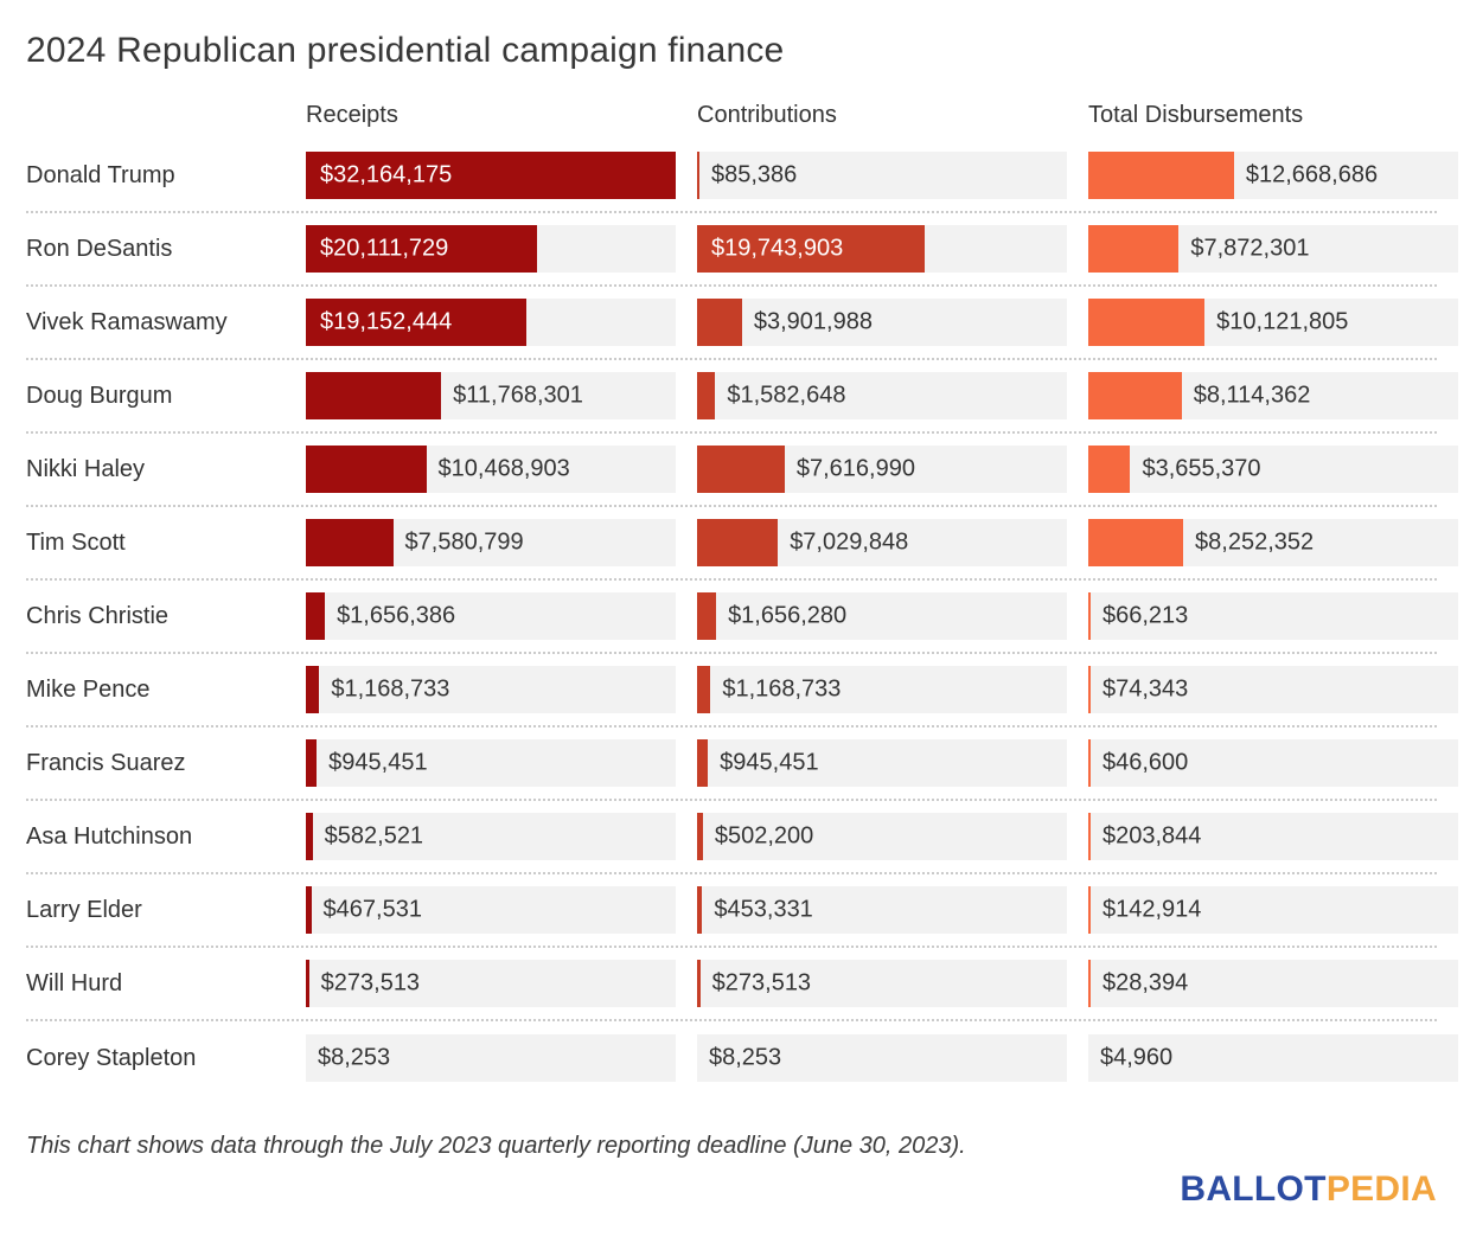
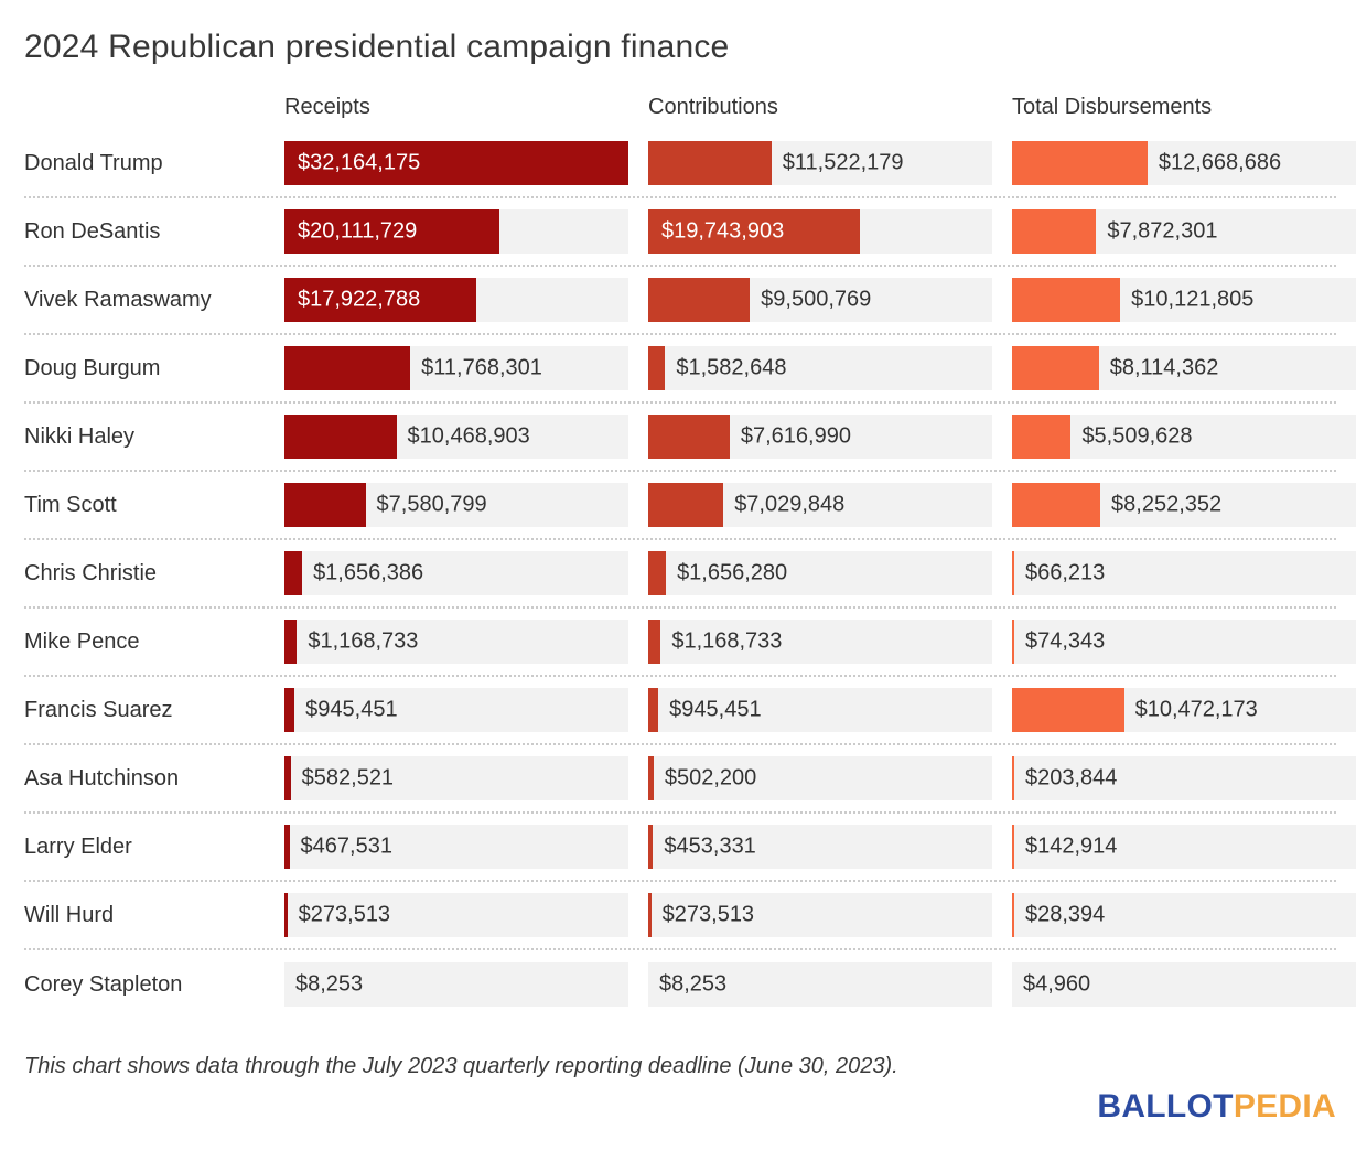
Contributions/Donald Trump: $85,386 -> $11,522,179
Receipts/Vivek Ramaswamy: $19,152,444 -> $17,922,788
Contributions/Vivek Ramaswamy: $3,901,988 -> $9,500,769
Total Disbursements/Nikki Haley: $3,655,370 -> $5,509,628
Total Disbursements/Francis Suarez: $46,600 -> $10,472,173
